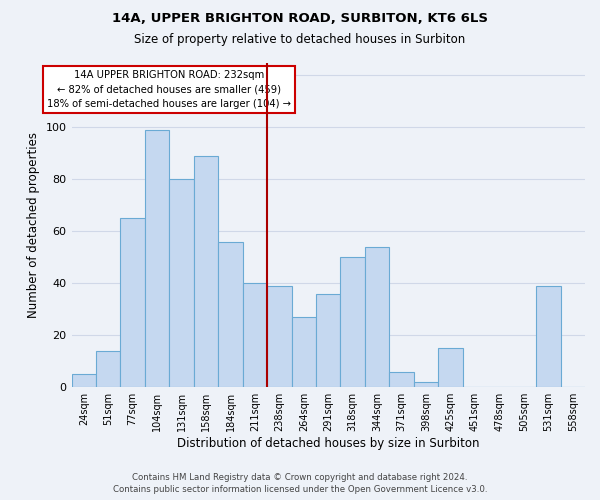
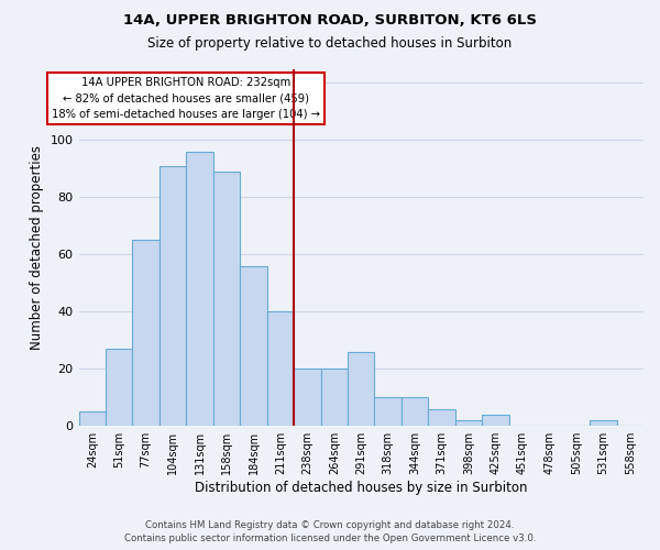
51sqm: 14 -> 27
104sqm: 99 -> 91
131sqm: 80 -> 96
238sqm: 39 -> 20
264sqm: 27 -> 20
291sqm: 36 -> 26
318sqm: 50 -> 10
344sqm: 54 -> 10
425sqm: 15 -> 4
531sqm: 39 -> 2
